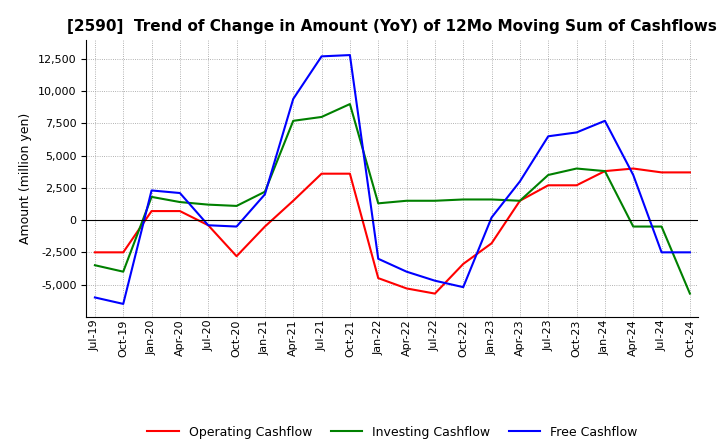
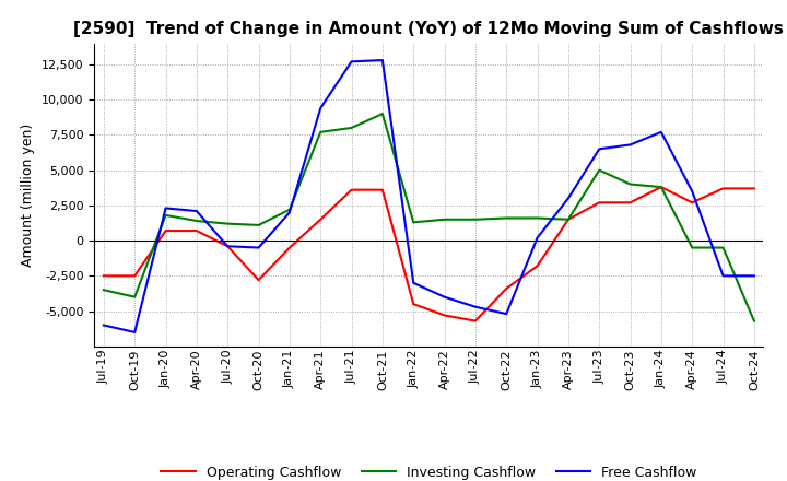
Investing Cashflow/Jul-23: 3,500 -> 5,000
Operating Cashflow/Apr-24: 4,000 -> 2,700
